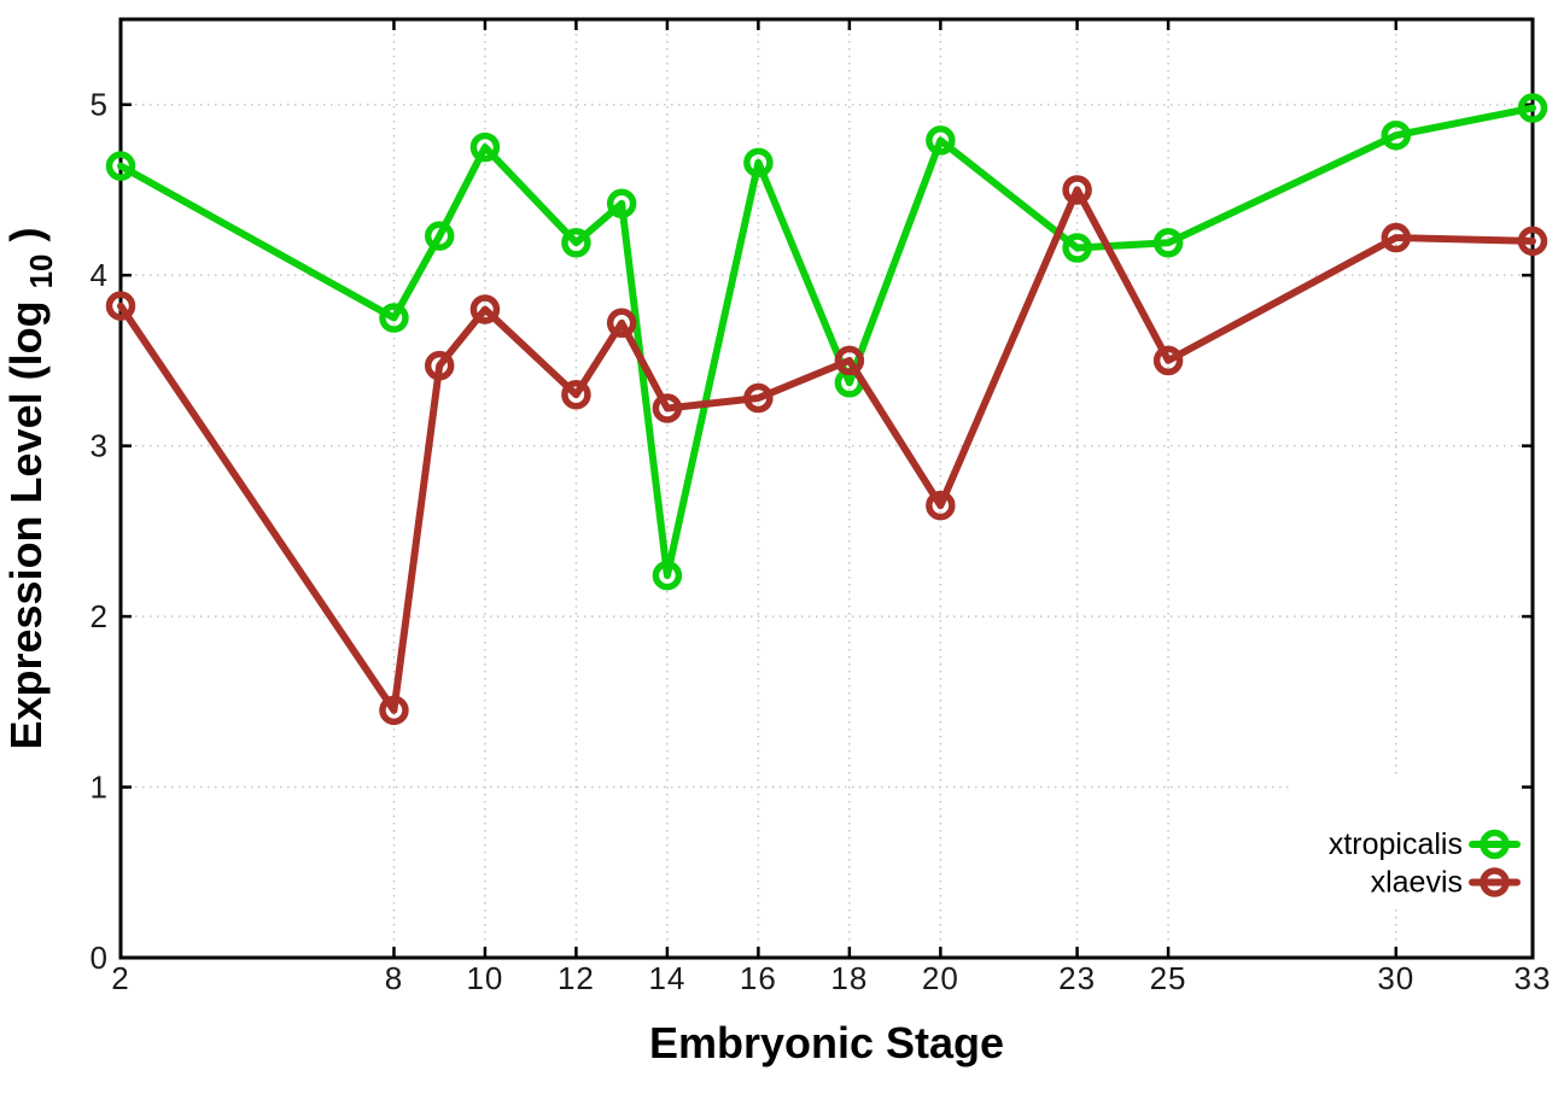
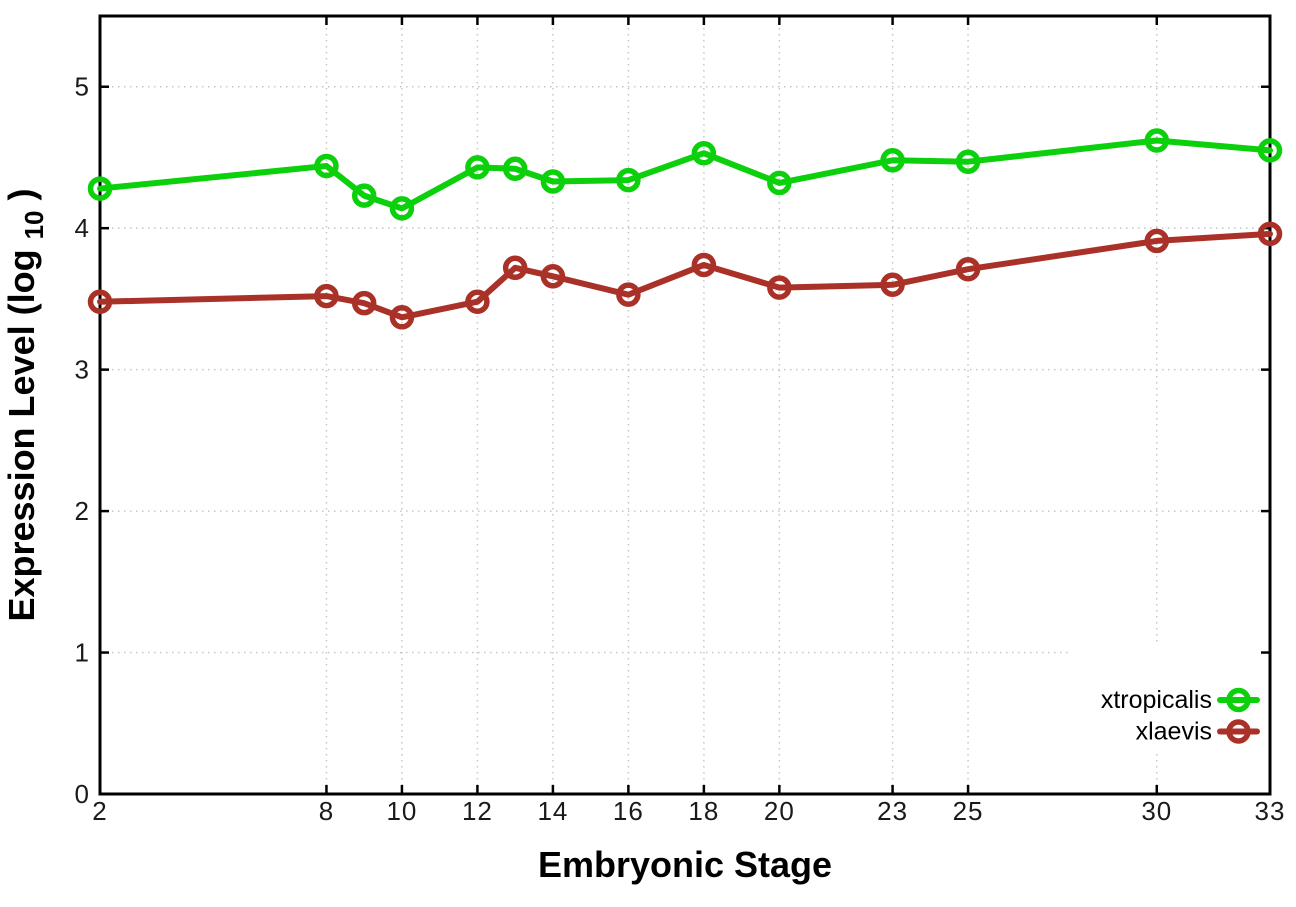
xtropicalis/2: 4.64 -> 4.28
xlaevis/2: 3.82 -> 3.48
xtropicalis/8: 3.75 -> 4.44
xlaevis/8: 1.45 -> 3.52
xtropicalis/10: 4.75 -> 4.14
xlaevis/10: 3.80 -> 3.37
xtropicalis/12: 4.19 -> 4.43
xlaevis/12: 3.30 -> 3.48
xtropicalis/14: 2.24 -> 4.33
xlaevis/14: 3.22 -> 3.66
xtropicalis/16: 4.66 -> 4.34
xlaevis/16: 3.28 -> 3.53
xtropicalis/18: 3.37 -> 4.53
xlaevis/18: 3.50 -> 3.74
xtropicalis/20: 4.79 -> 4.32
xlaevis/20: 2.65 -> 3.58
xtropicalis/23: 4.16 -> 4.48
xlaevis/23: 4.50 -> 3.60
xtropicalis/25: 4.19 -> 4.47
xlaevis/25: 3.50 -> 3.71
xtropicalis/30: 4.82 -> 4.62
xlaevis/30: 4.22 -> 3.91
xtropicalis/33: 4.98 -> 4.55
xlaevis/33: 4.20 -> 3.96
